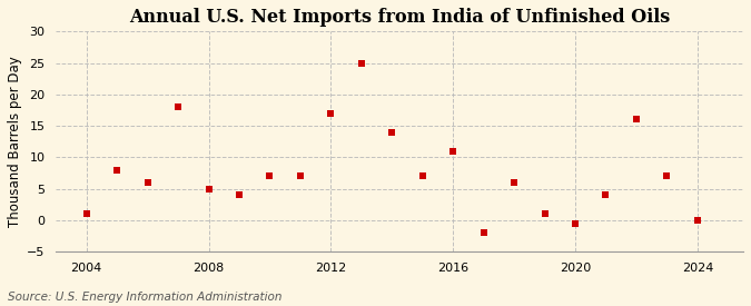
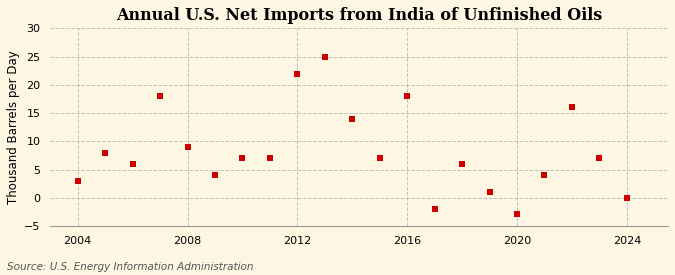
2004: 1.0 -> 3.0
2008: 5.0 -> 9.0
2012: 17.0 -> 22.0
2016: 11.0 -> 18.0
2020: -0.5 -> -2.8
